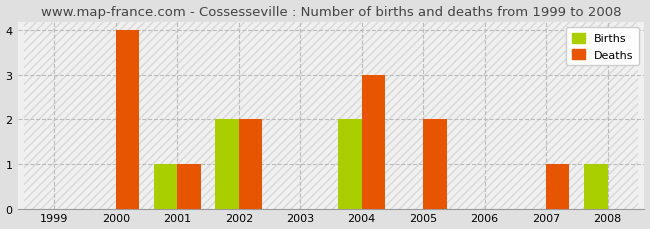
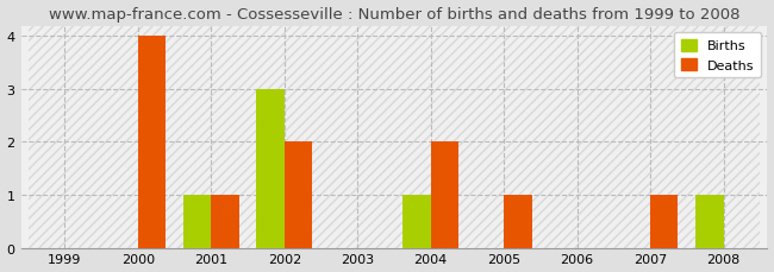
Births/2002: 2 -> 3
Births/2004: 2 -> 1
Deaths/2004: 3 -> 2
Deaths/2005: 2 -> 1
